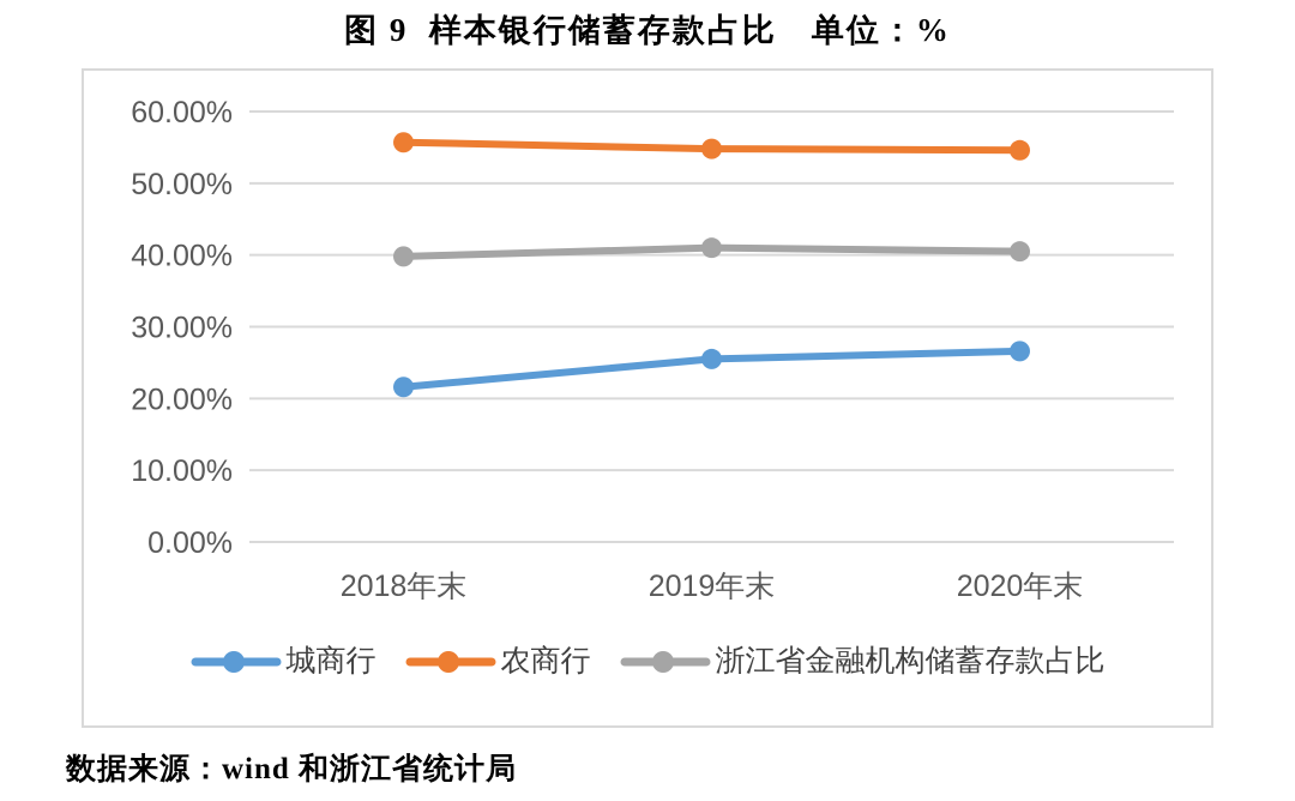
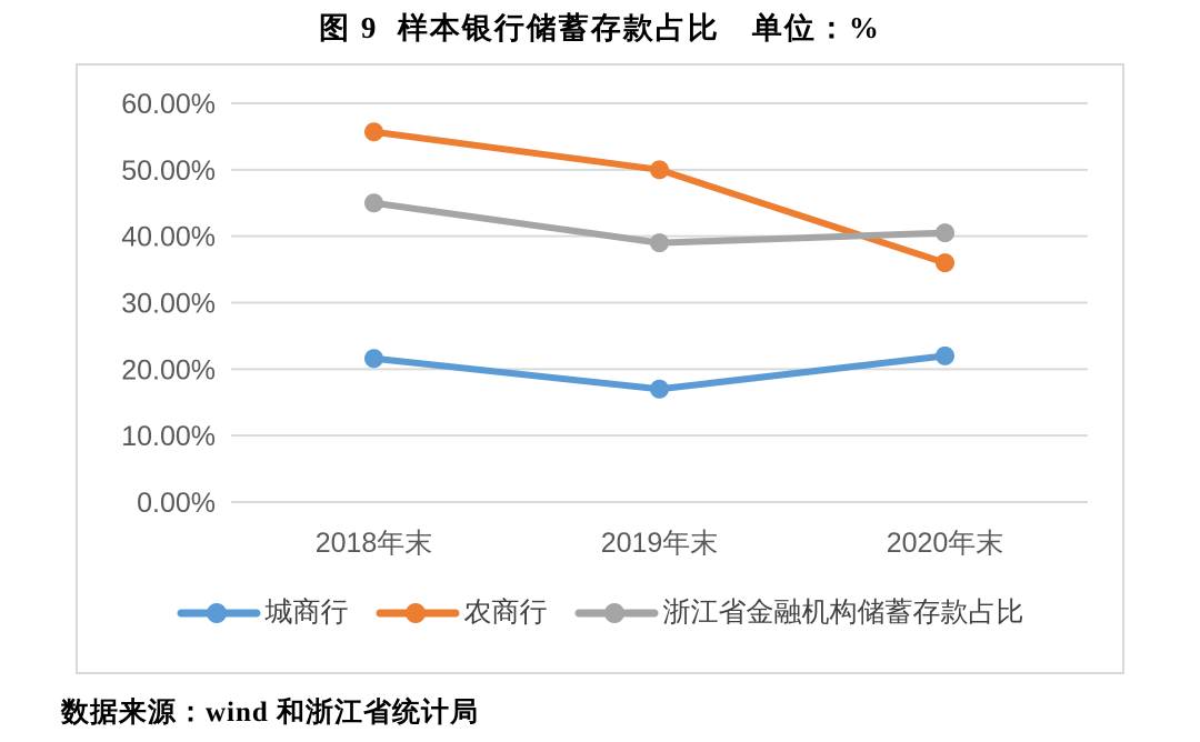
浙江省金融机构储蓄存款占比/2018年末: 40% -> 45%
城商行/2019年末: 26% -> 17%
农商行/2019年末: 55% -> 50%
浙江省金融机构储蓄存款占比/2019年末: 41% -> 39%
城商行/2020年末: 27% -> 22%
农商行/2020年末: 55% -> 36%
